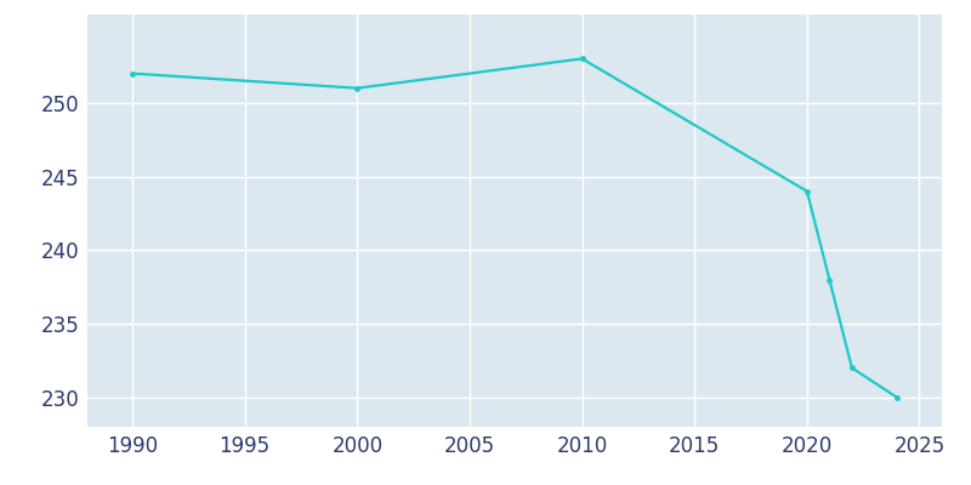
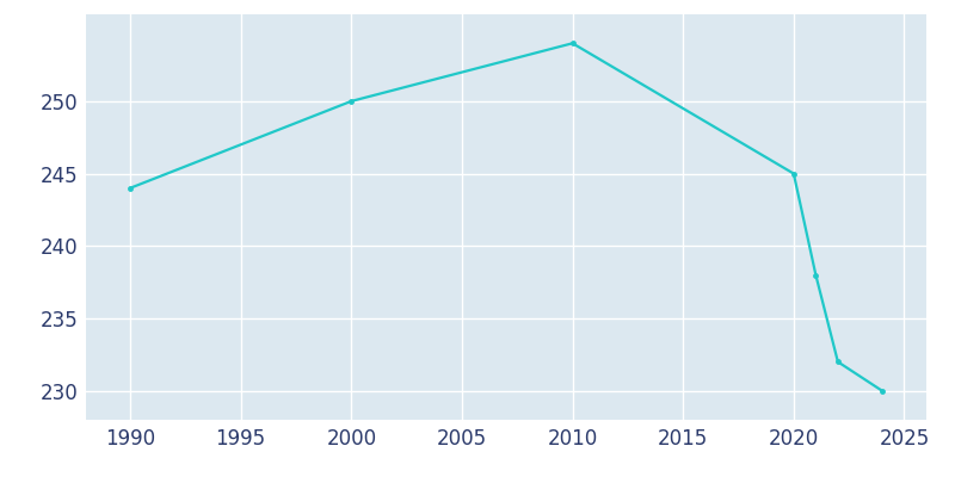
1990: 252 -> 244
2000: 251 -> 250
2010: 253 -> 254
2020: 244 -> 245
